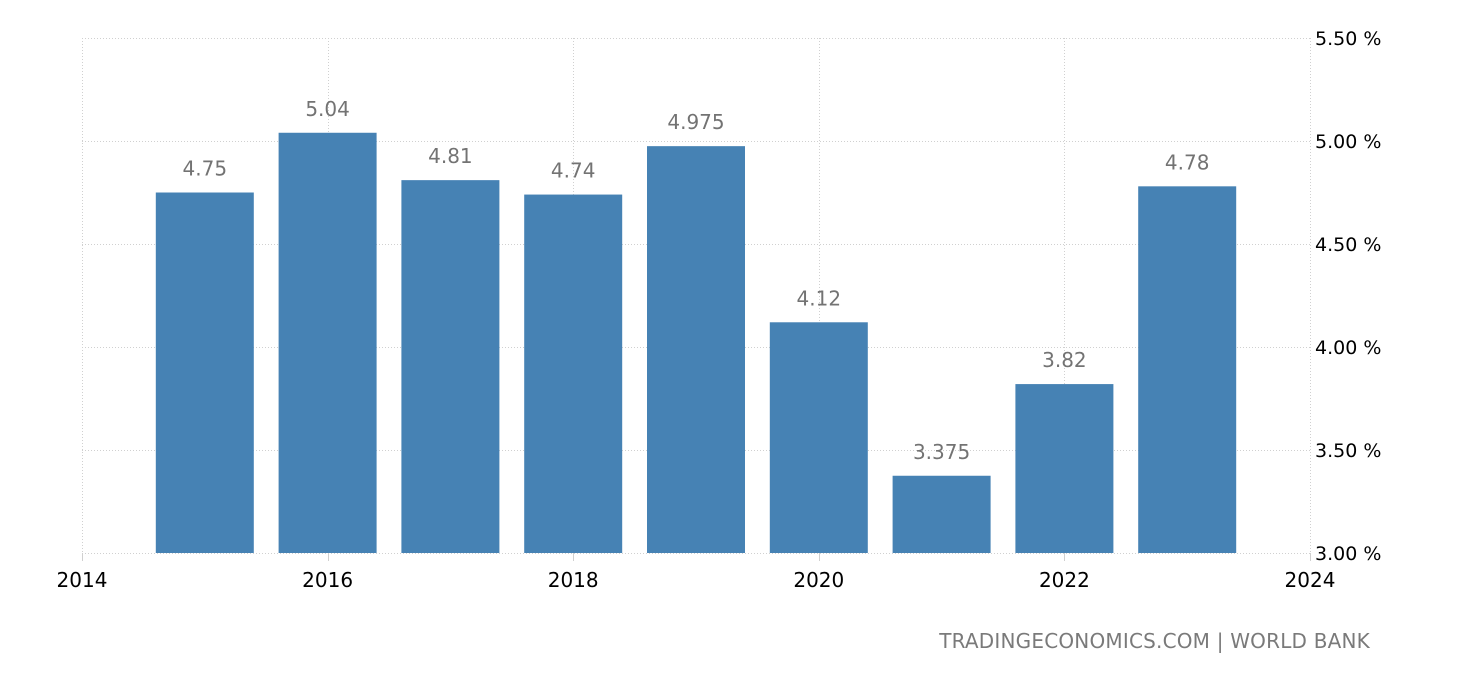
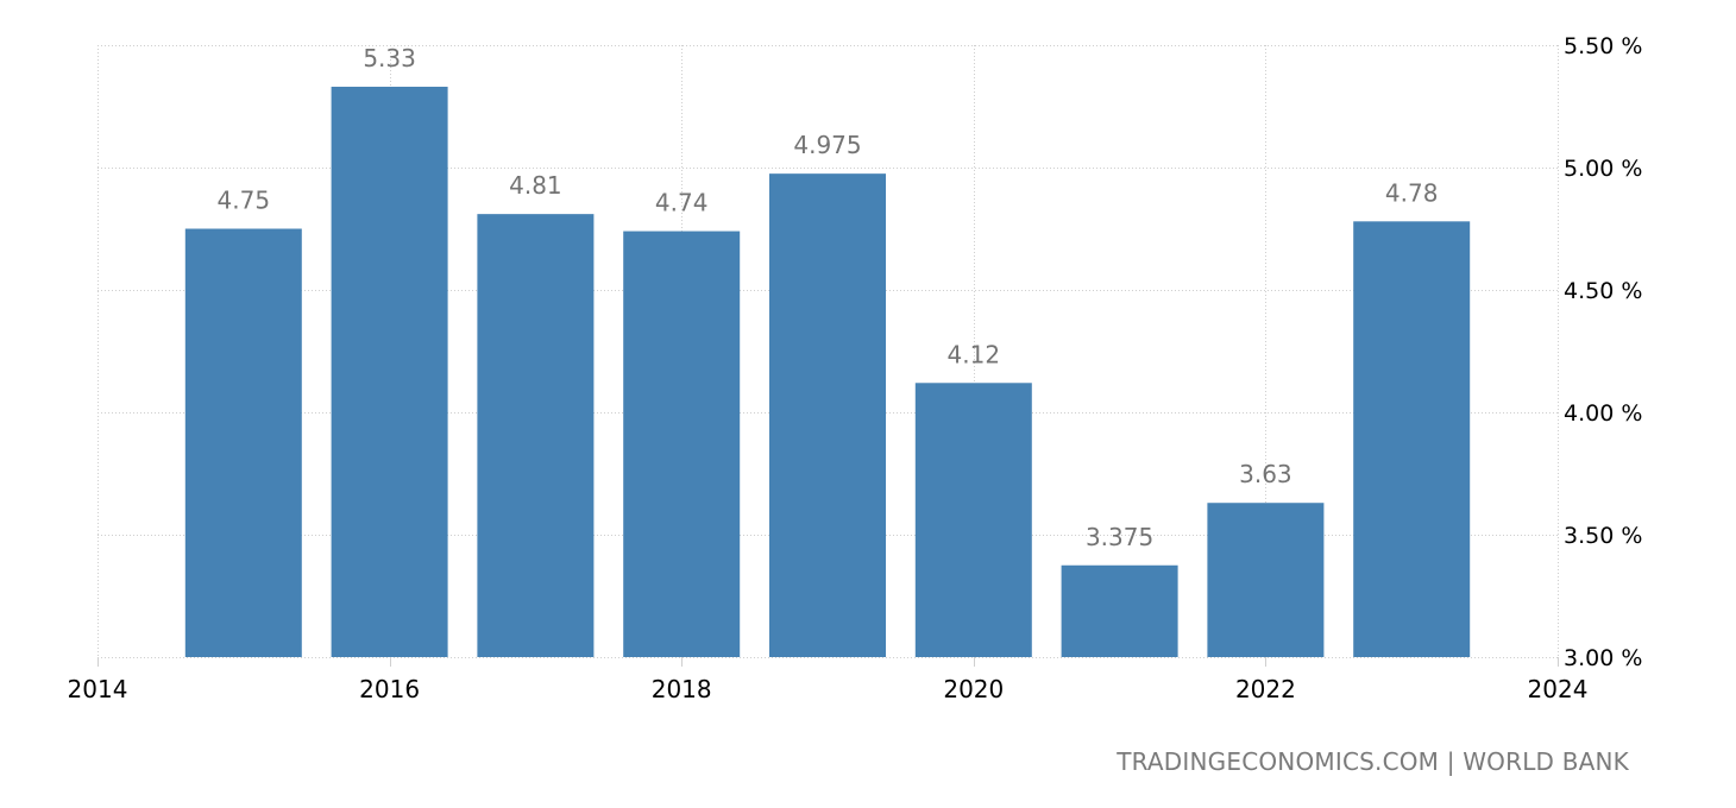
2016: 5.04 -> 5.33
2022: 3.82 -> 3.63
